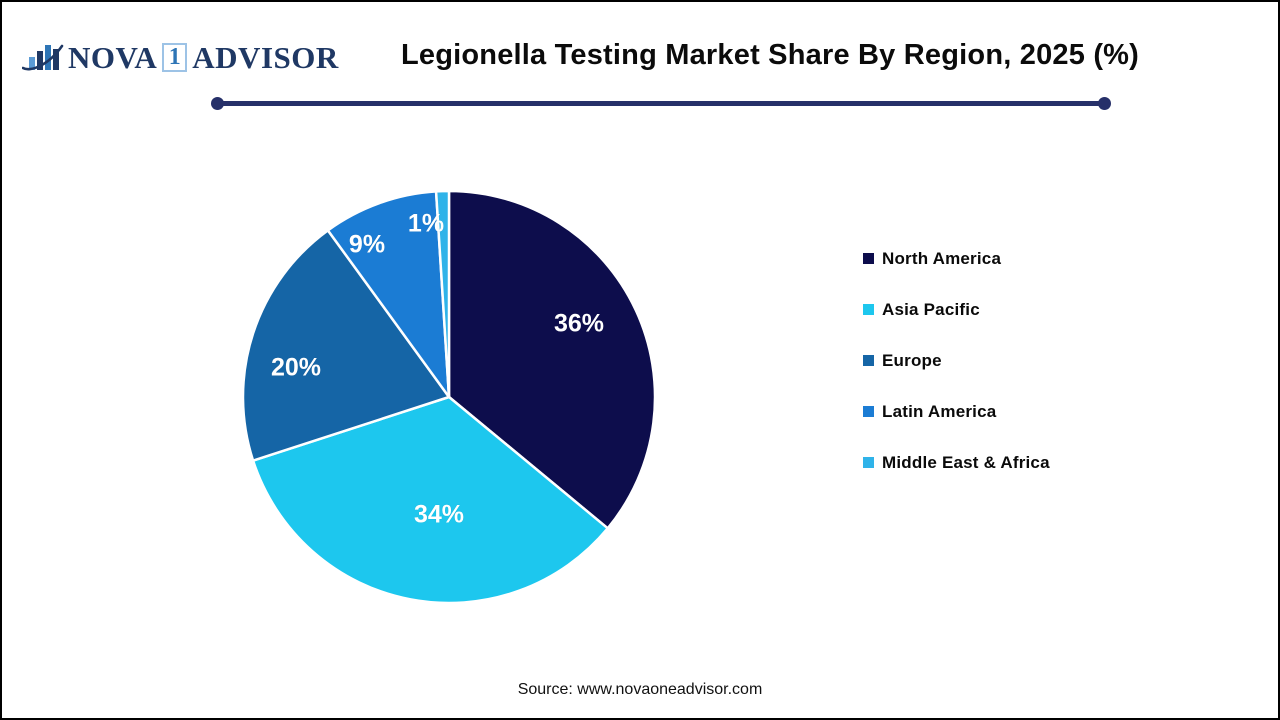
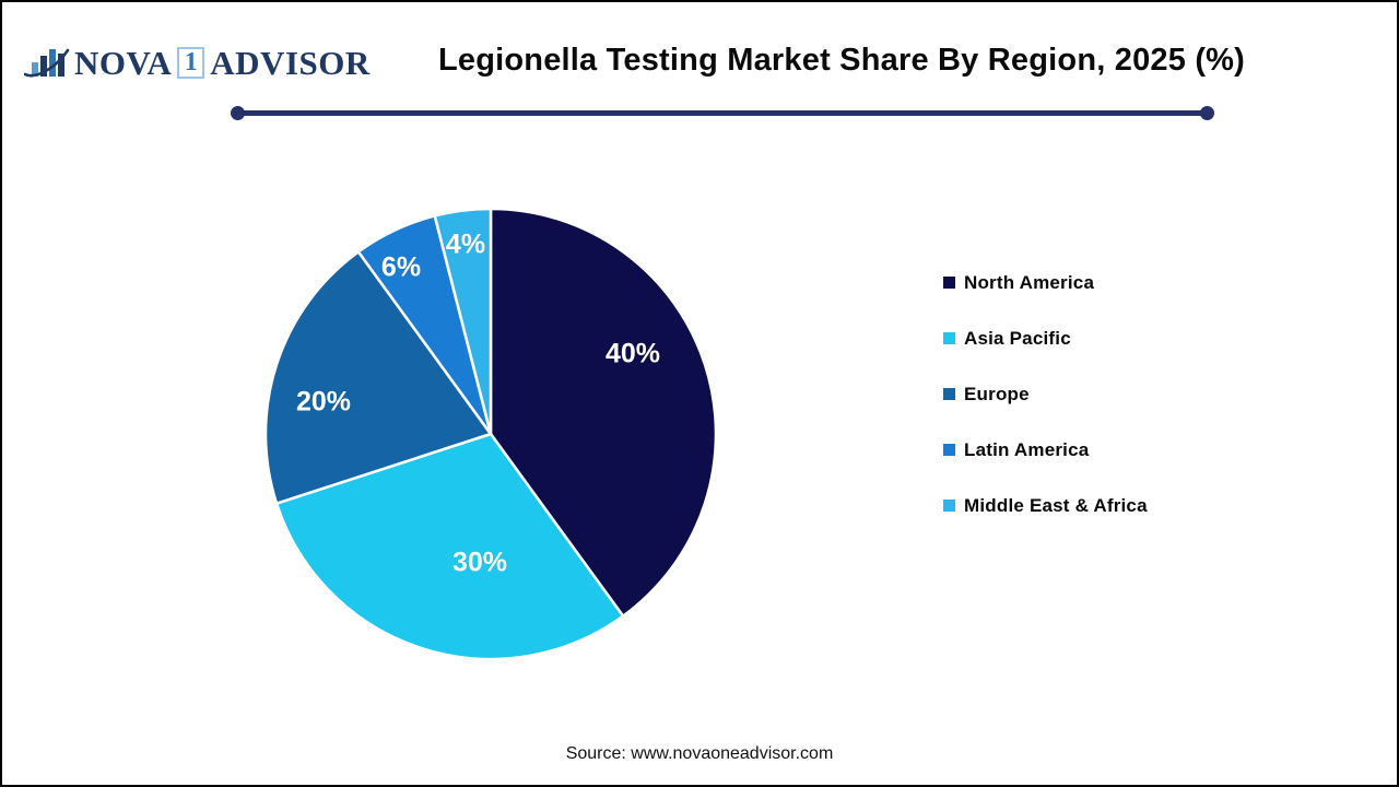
North America: 36% -> 40%
Asia Pacific: 34% -> 30%
Latin America: 9% -> 6%
Middle East & Africa: 1% -> 4%
